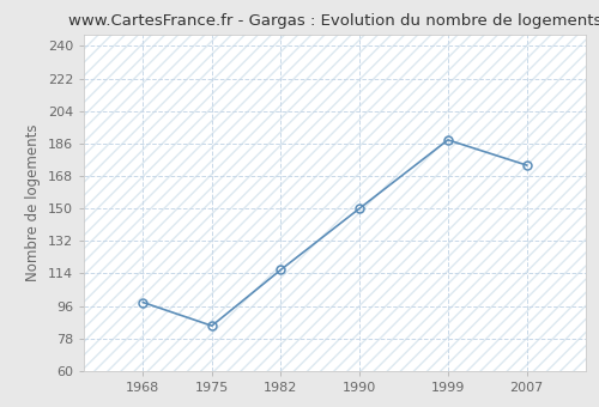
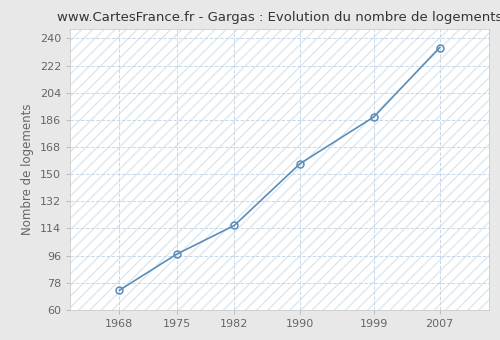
1968: 98 -> 73
1975: 85 -> 97
1990: 150 -> 157
2007: 174 -> 234
